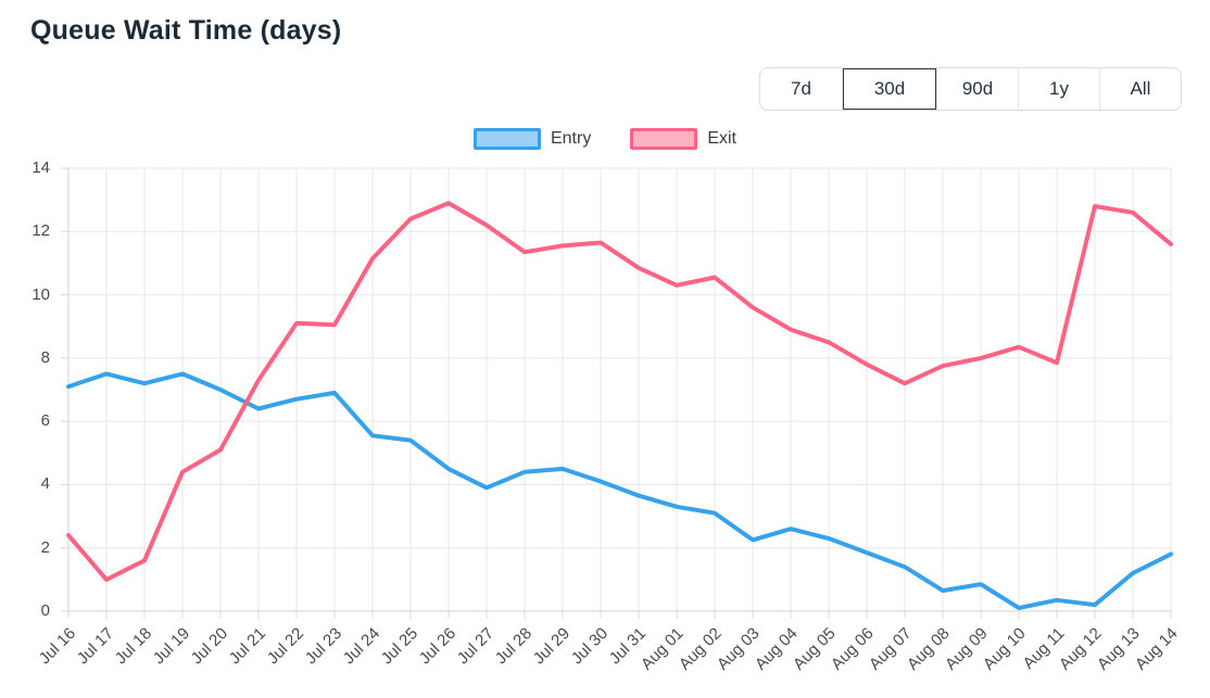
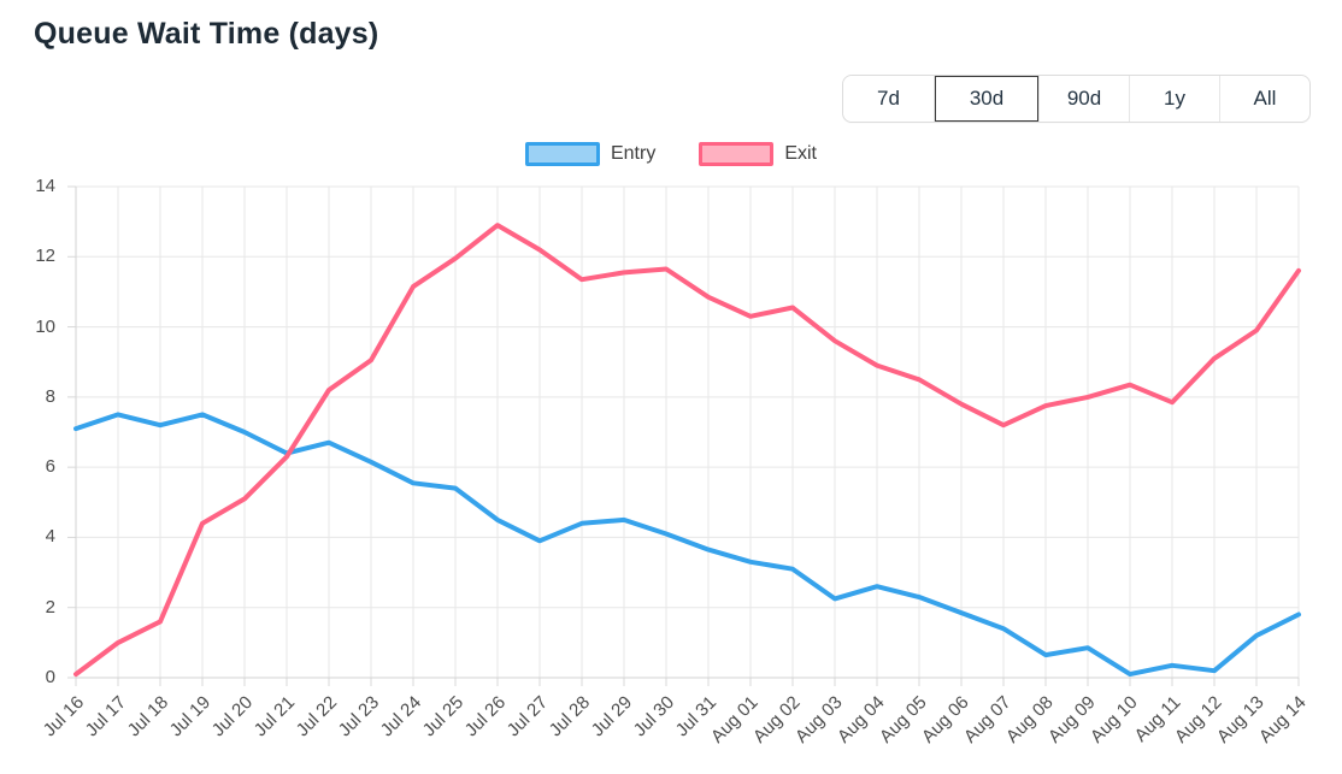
Exit/Jul 16: 2.4 -> 0.1
Exit/Jul 21: 7.3 -> 6.3
Exit/Jul 22: 9.1 -> 8.2
Entry/Jul 23: 6.9 -> 6.2
Exit/Jul 25: 12.4 -> 11.9
Exit/Aug 12: 12.8 -> 9.1
Exit/Aug 13: 12.6 -> 9.9
